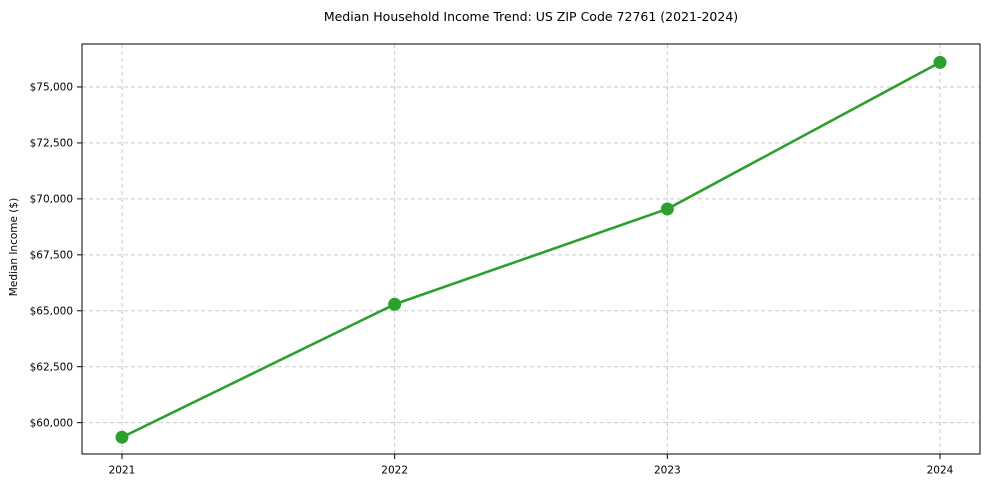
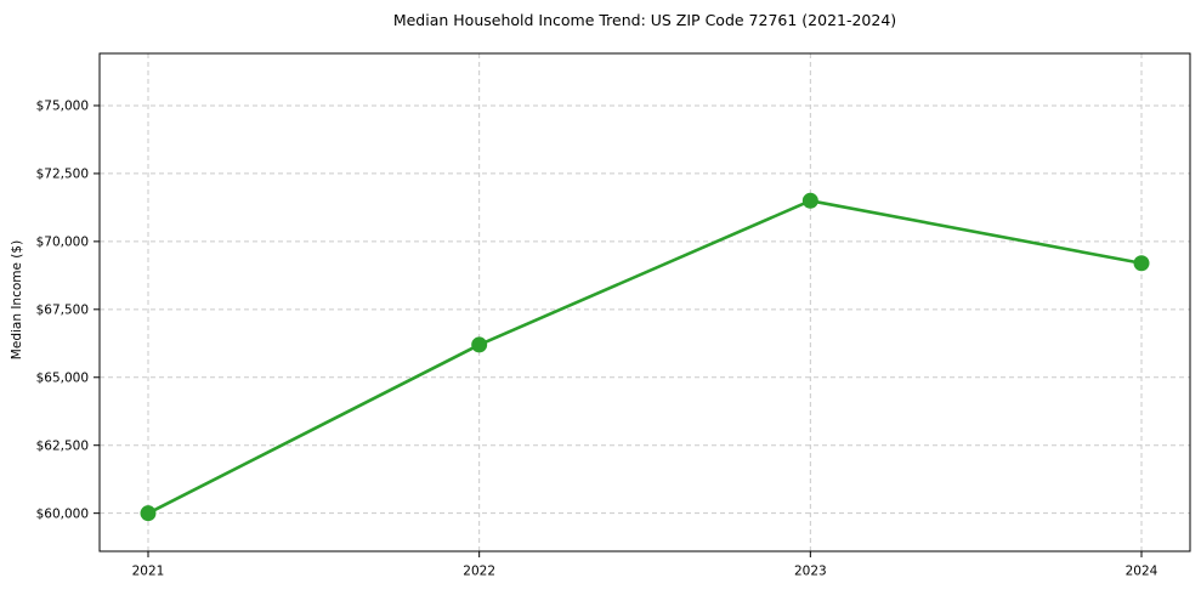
2021: $59400 -> $60000
2022: $65300 -> $66200
2023: $69600 -> $71500
2024: $76100 -> $69200
